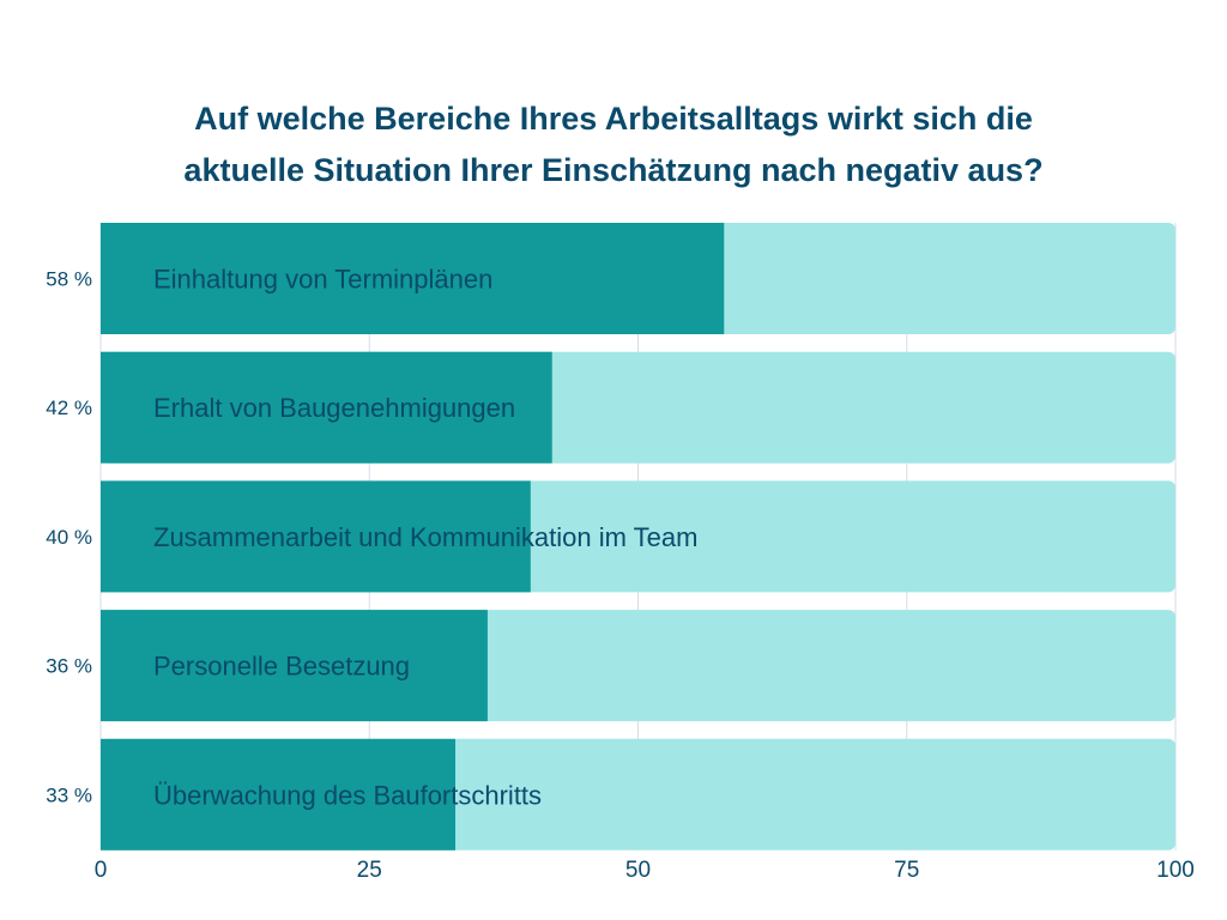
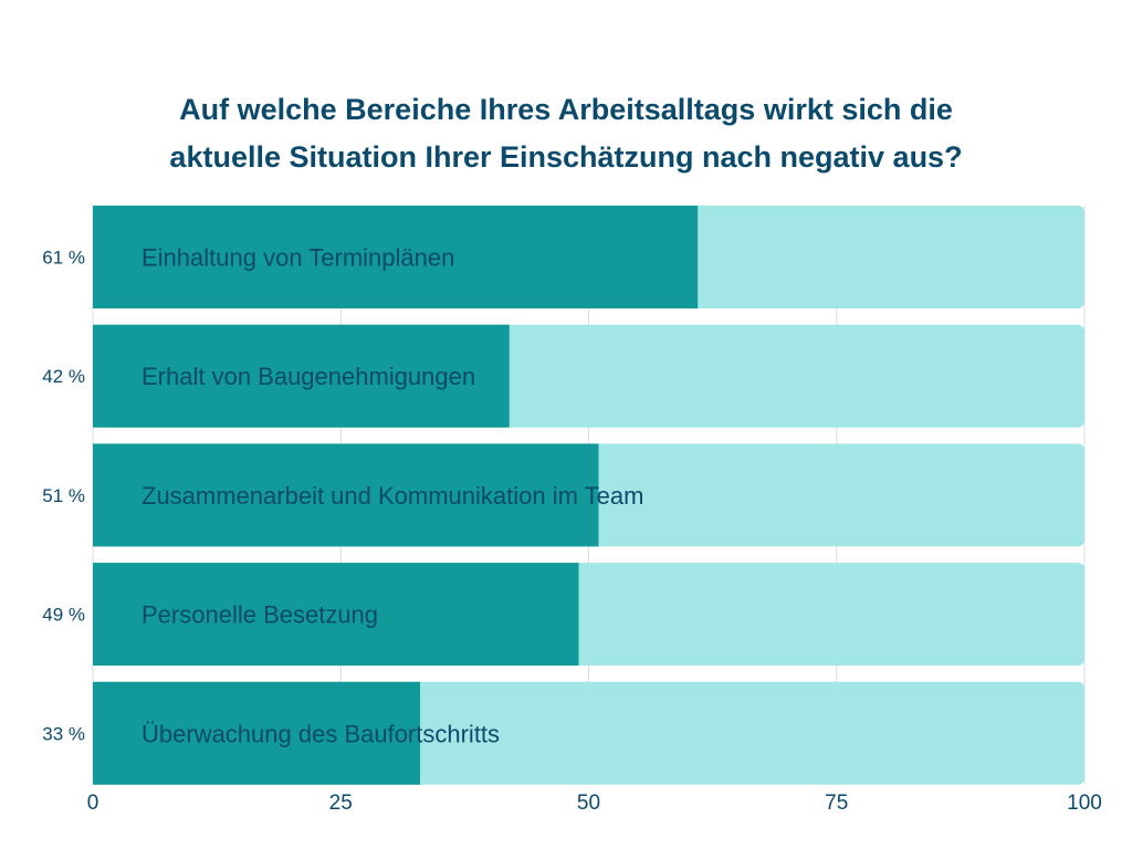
Einhaltung von Terminplänen: 58 -> 61
Zusammenarbeit und Kommunikation im Team: 40 -> 51
Personelle Besetzung: 36 -> 49
